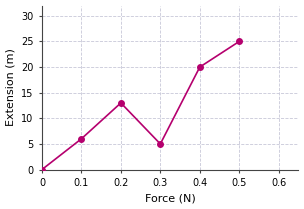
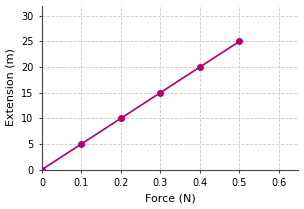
0.1: 6 -> 5
0.2: 13 -> 10
0.3: 5 -> 15
